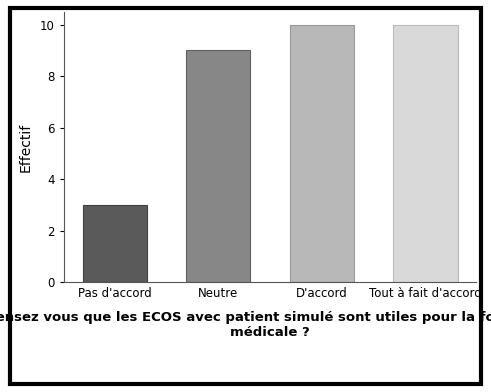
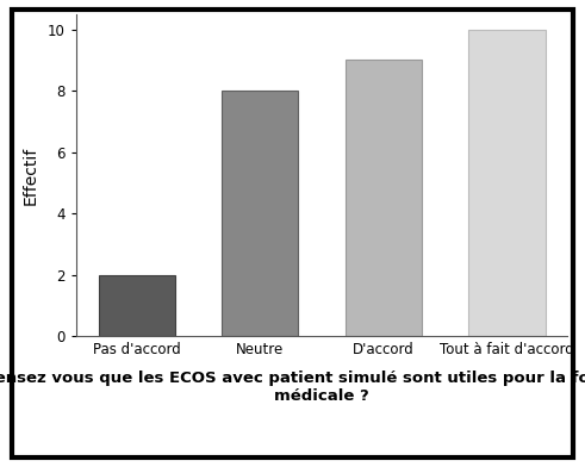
Pas d'accord: 3 -> 2
Neutre: 9 -> 8
D'accord: 10 -> 9
